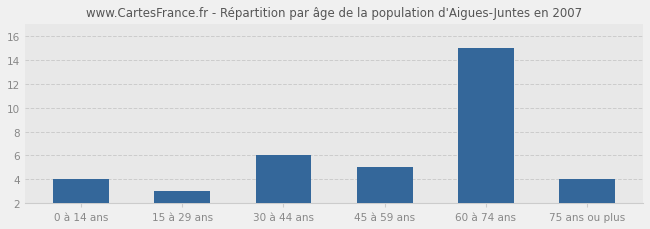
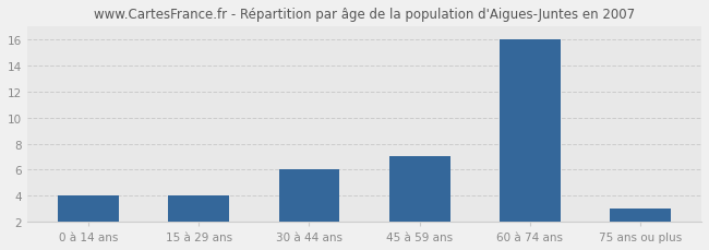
15 à 29 ans: 3 -> 4
45 à 59 ans: 5 -> 7
60 à 74 ans: 15 -> 16
75 ans ou plus: 4 -> 3
